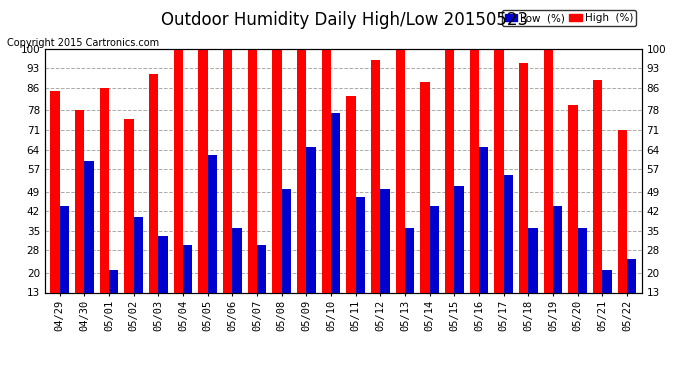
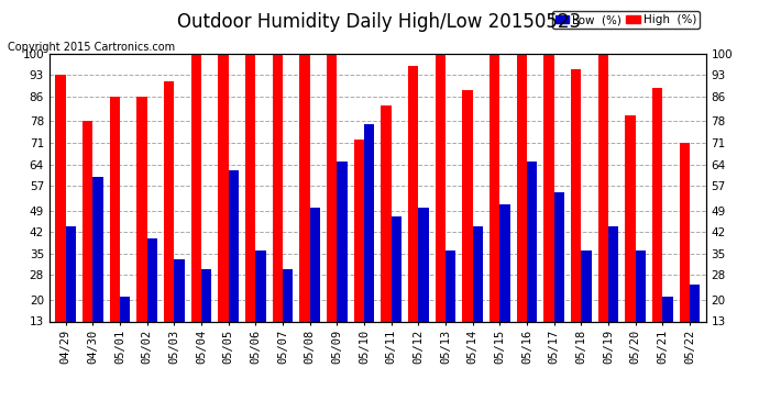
High (%)/04/29: 85 -> 93
High (%)/05/02: 75 -> 86
High (%)/05/10: 100 -> 72
